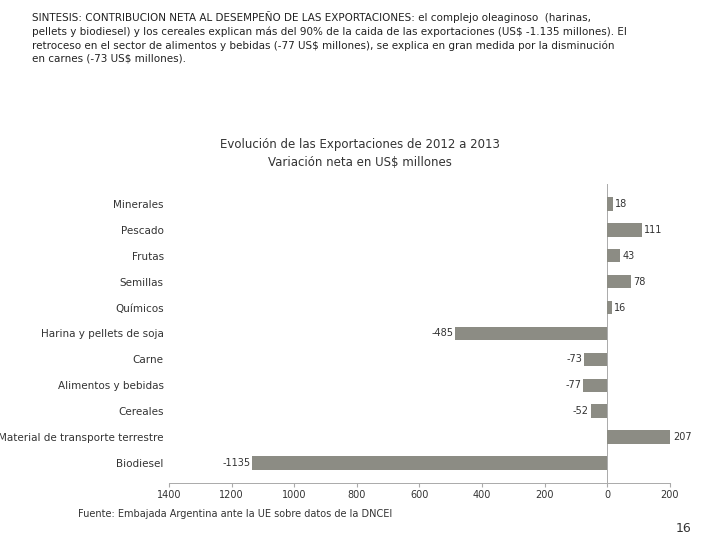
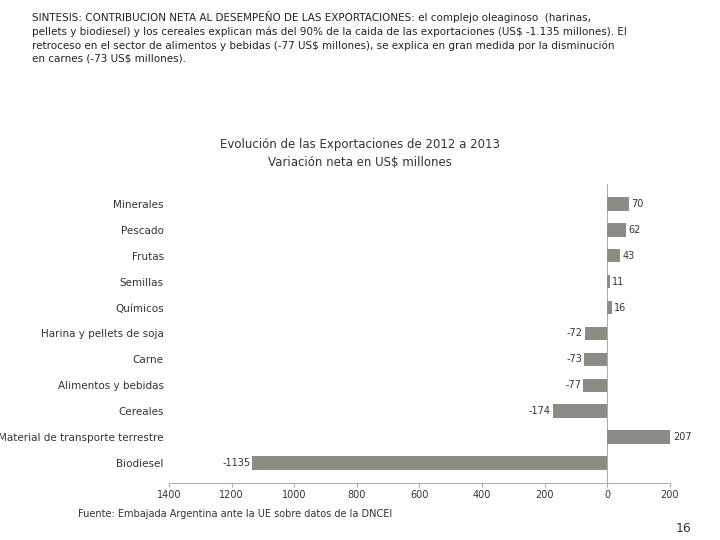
Minerales: 18 -> 70
Pescado: 111 -> 62
Semillas: 78 -> 11
Harina y pellets de soja: -485 -> -72
Cereales: -52 -> -174
